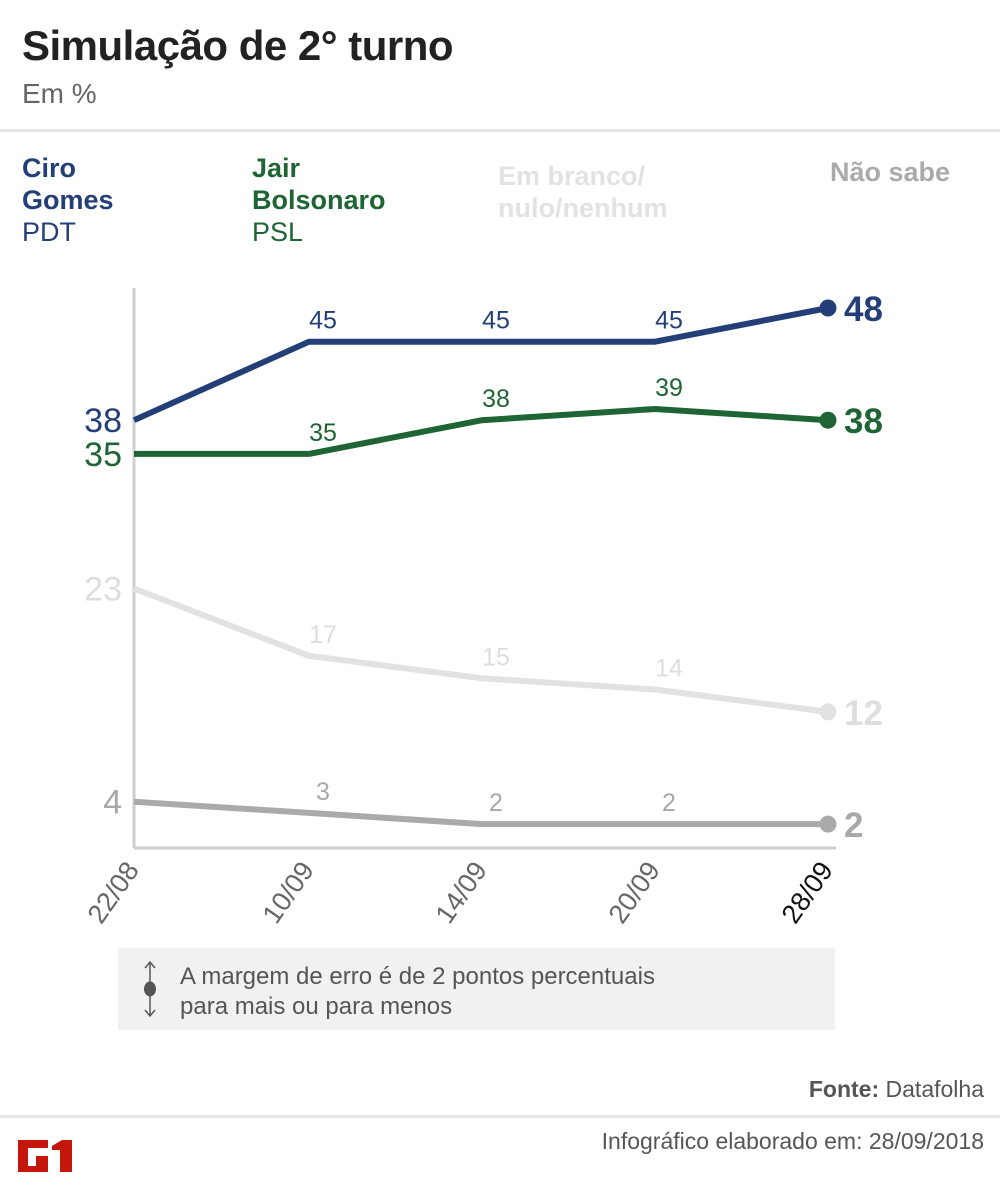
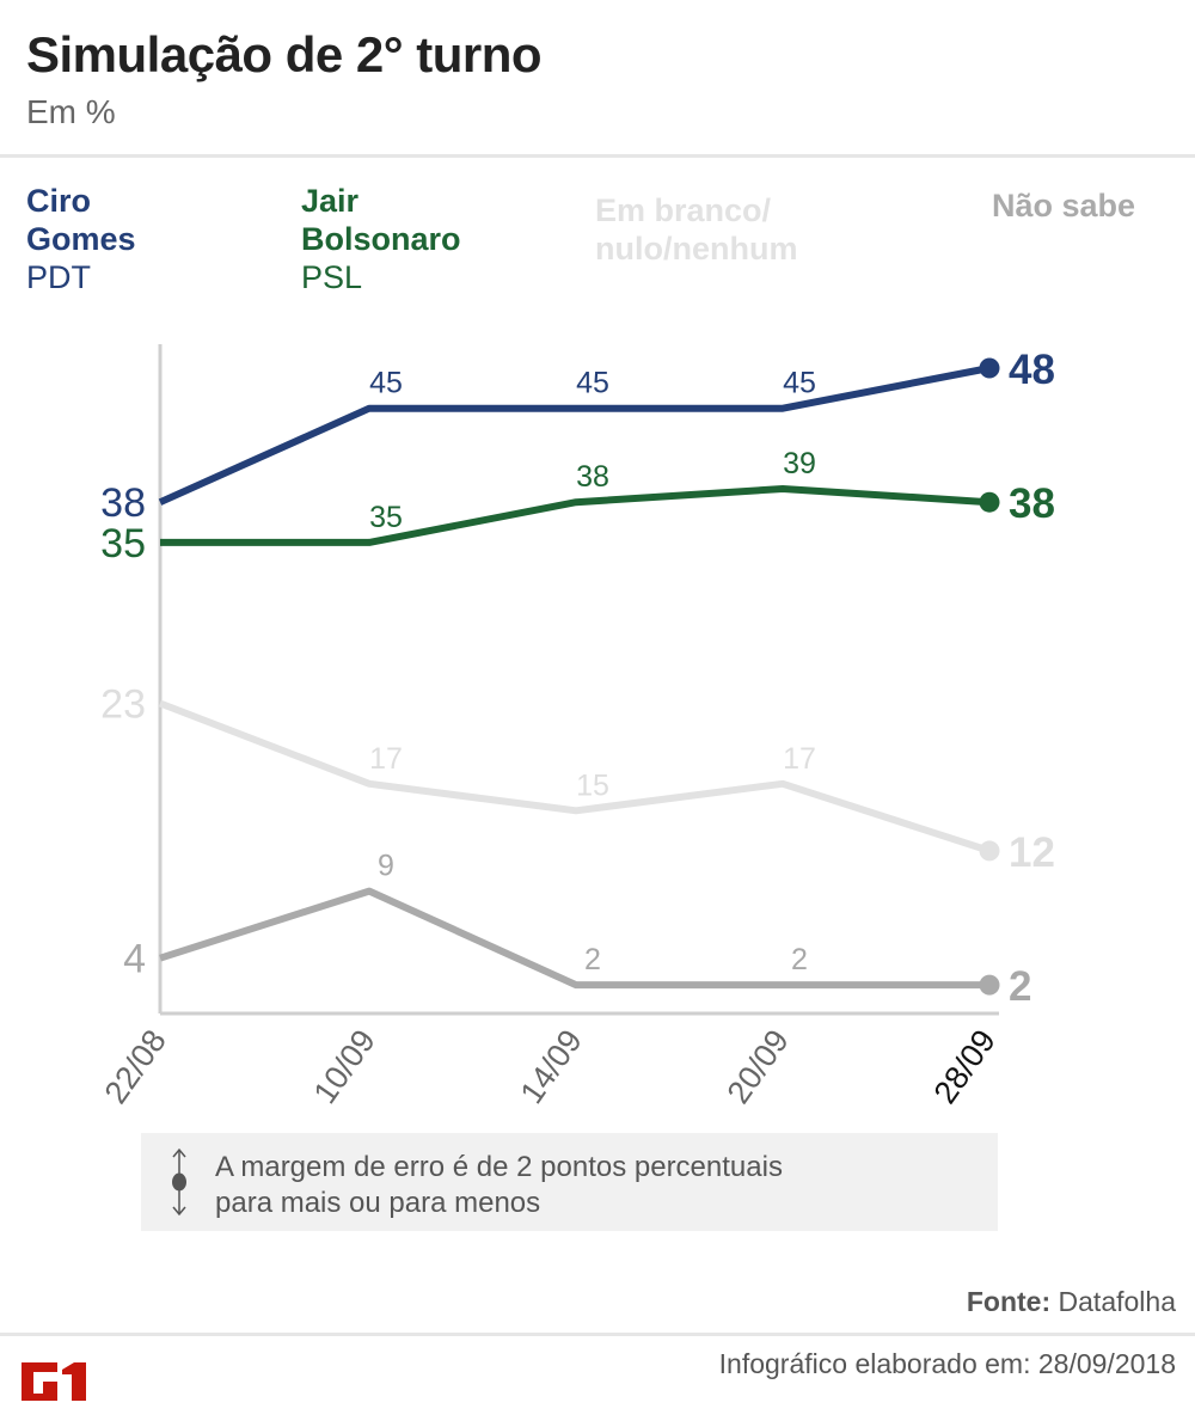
Não sabe/10/09: 3 -> 9
Em branco/nulo/nenhum/20/09: 14 -> 17
